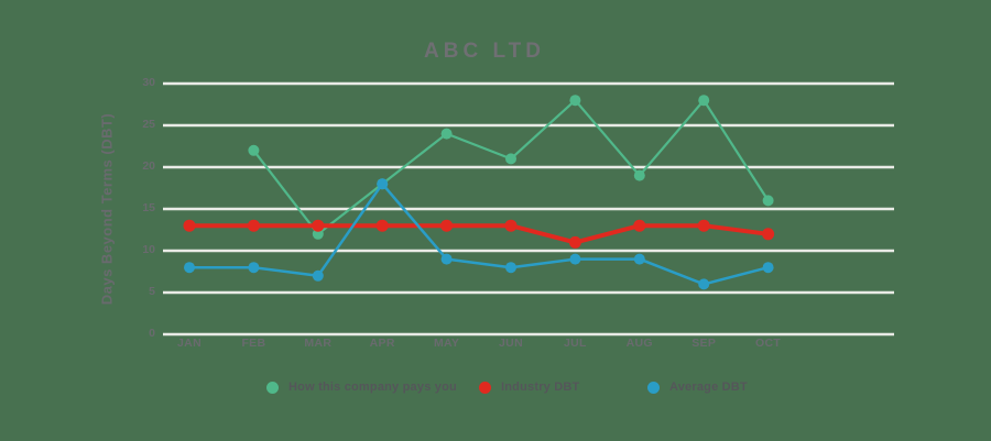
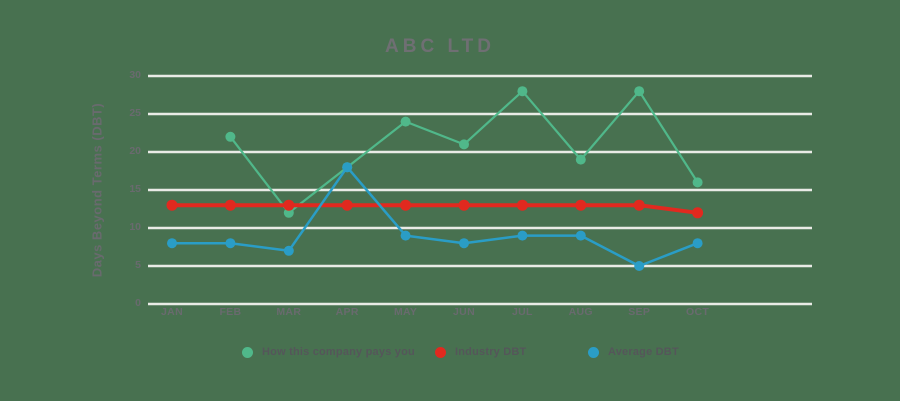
Industry DBT/JUL: 11 -> 13
Average DBT/SEP: 6 -> 5
